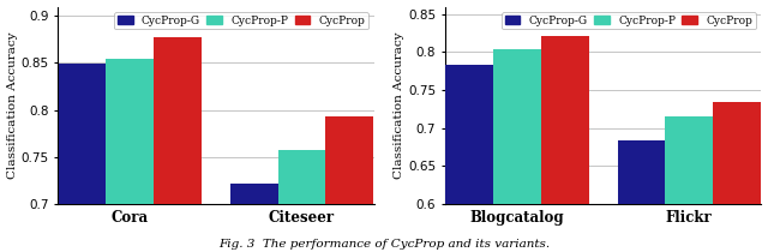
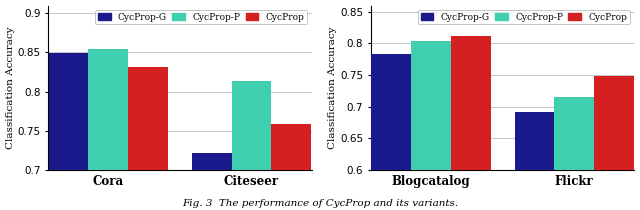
CycProp/Cora: 0.878 -> 0.832
CycProp-P/Citeseer: 0.757 -> 0.814
CycProp/Citeseer: 0.793 -> 0.758
CycProp/Blogcatalog: 0.822 -> 0.812
CycProp-G/Flickr: 0.683 -> 0.692
CycProp/Flickr: 0.735 -> 0.748
